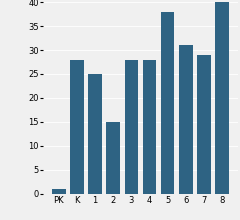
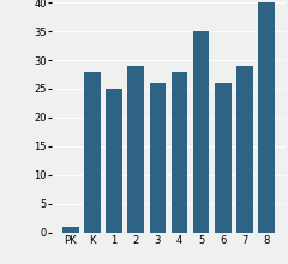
2: 15 -> 29
3: 28 -> 26
5: 38 -> 35
6: 31 -> 26
